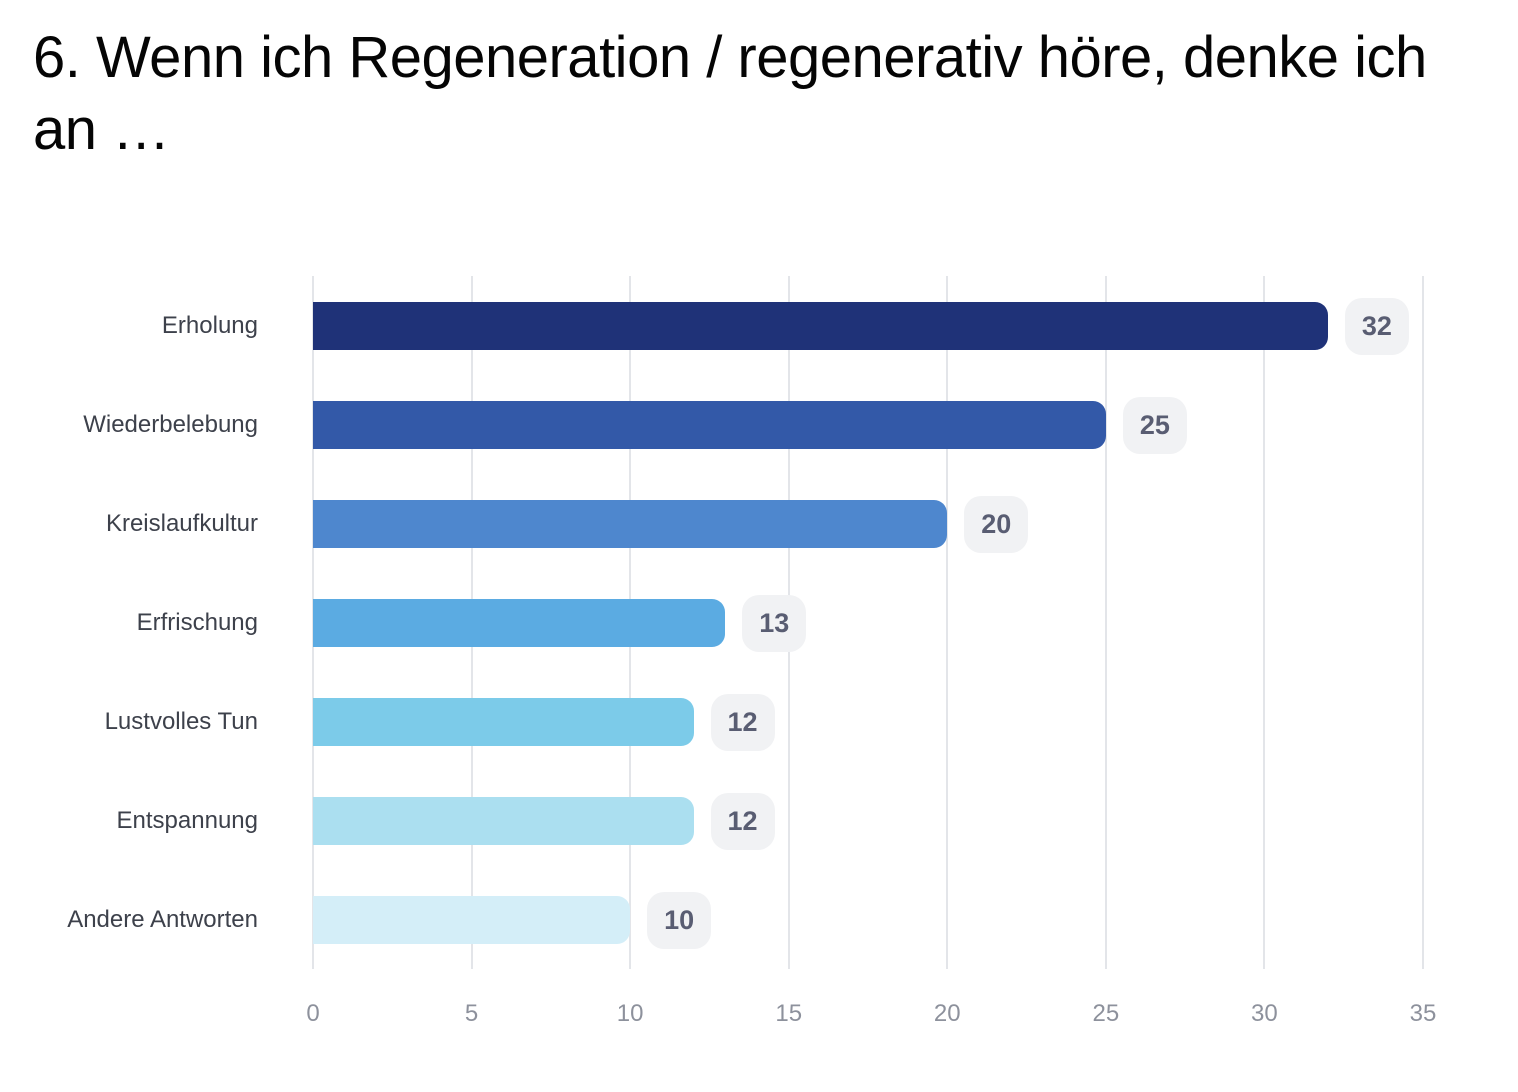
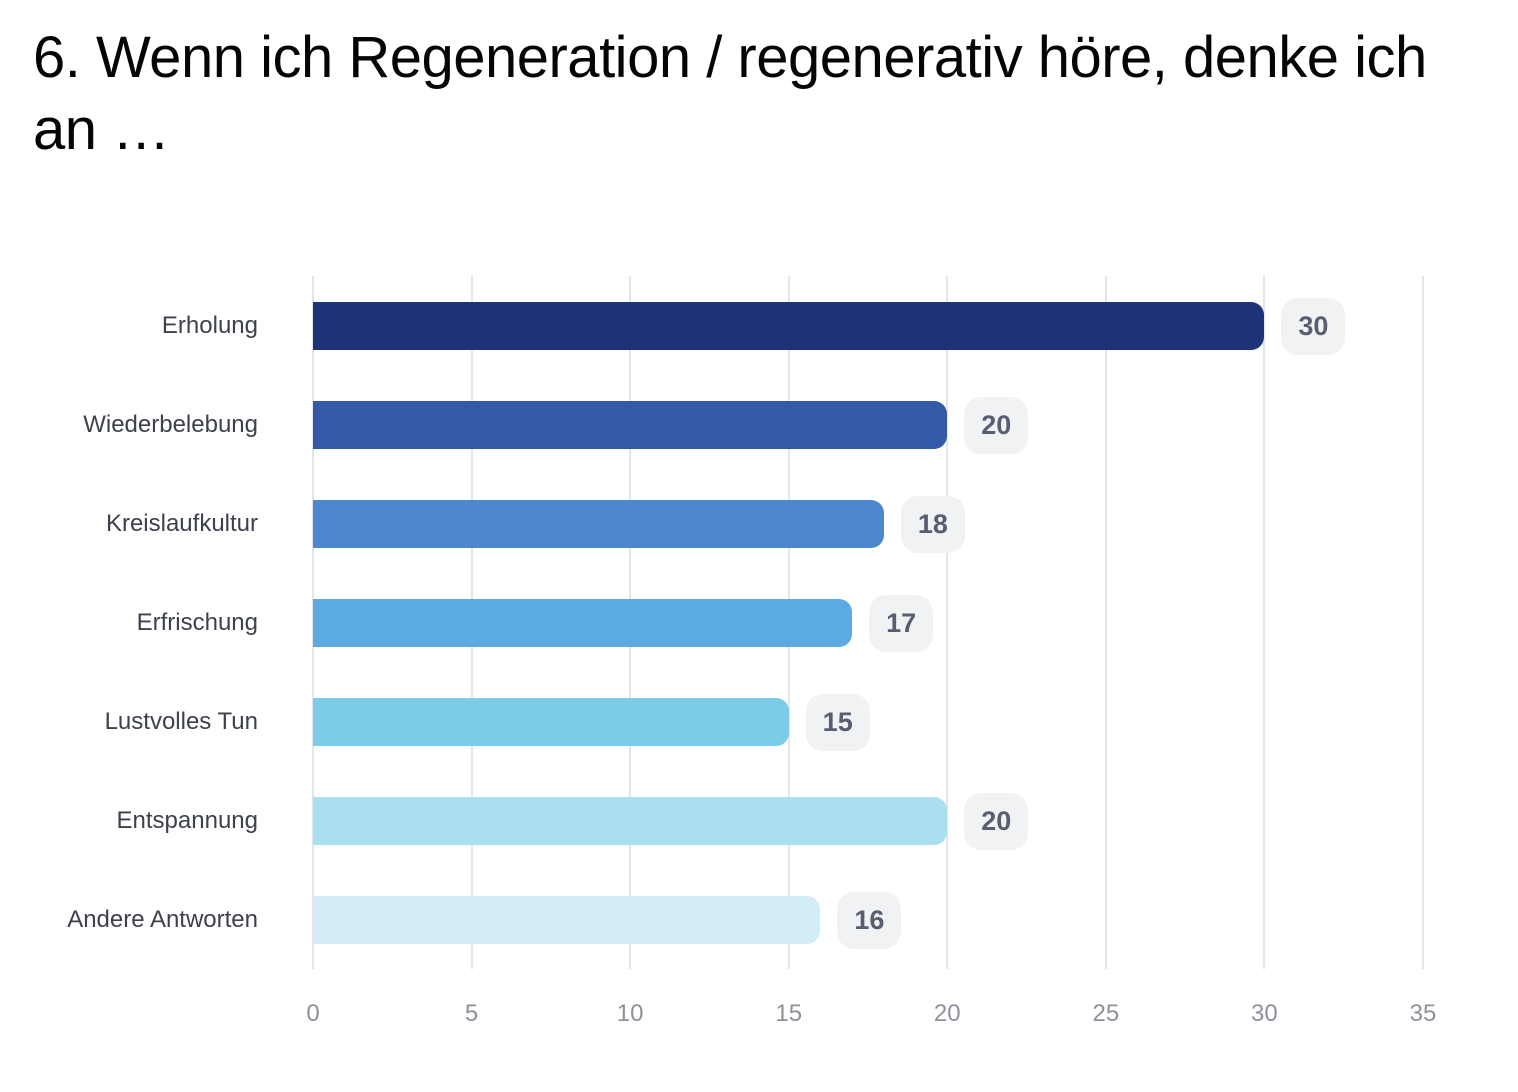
Erholung: 32 -> 30
Wiederbelebung: 25 -> 20
Kreislaufkultur: 20 -> 18
Erfrischung: 13 -> 17
Lustvolles Tun: 12 -> 15
Entspannung: 12 -> 20
Andere Antworten: 10 -> 16
